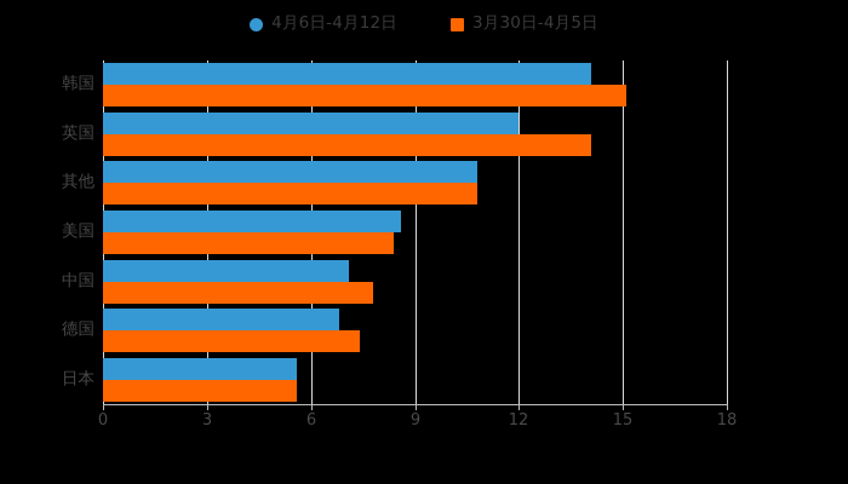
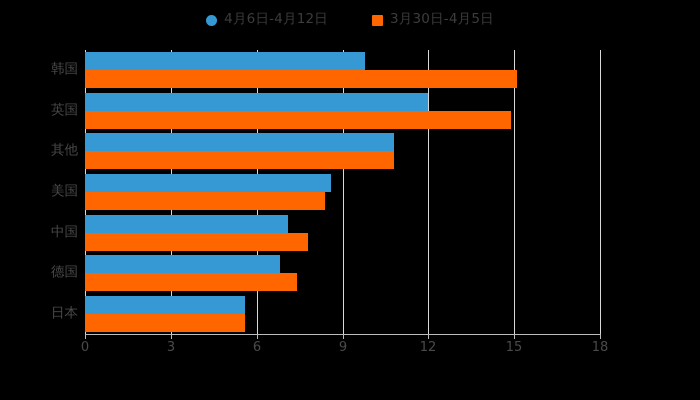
4月6日-4月12日/韩国: 14.1 -> 9.8
3月30日-4月5日/英国: 14.1 -> 14.9
